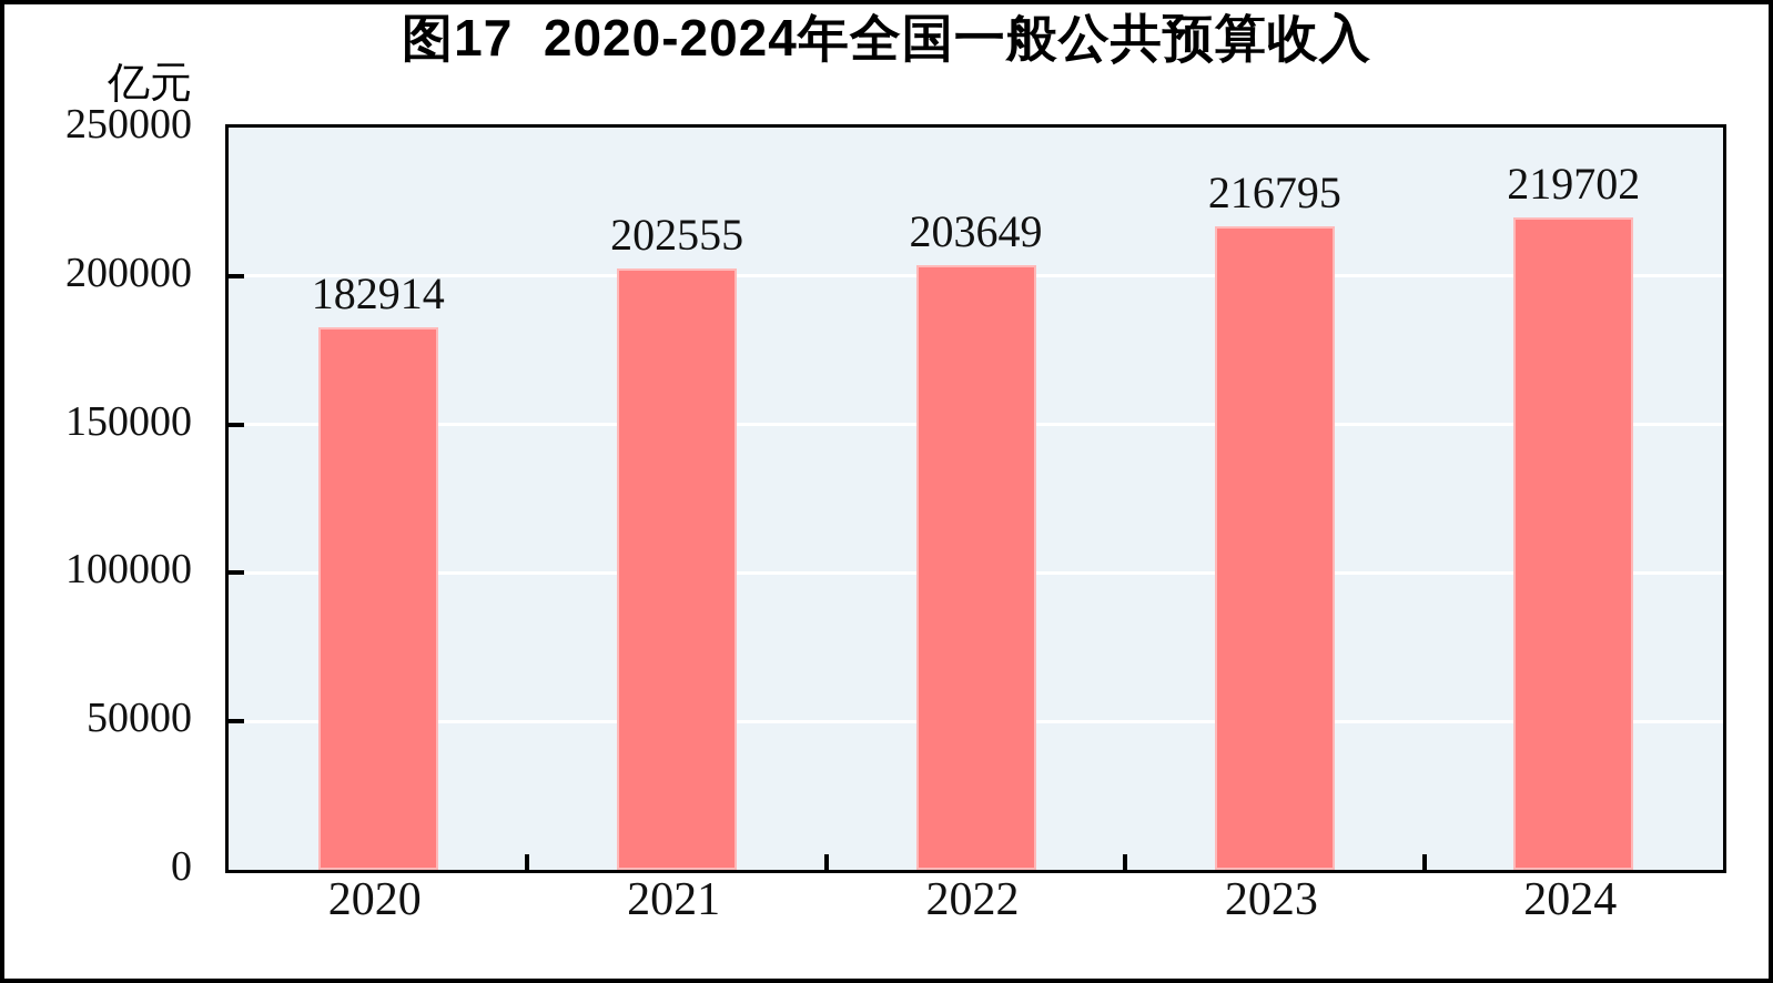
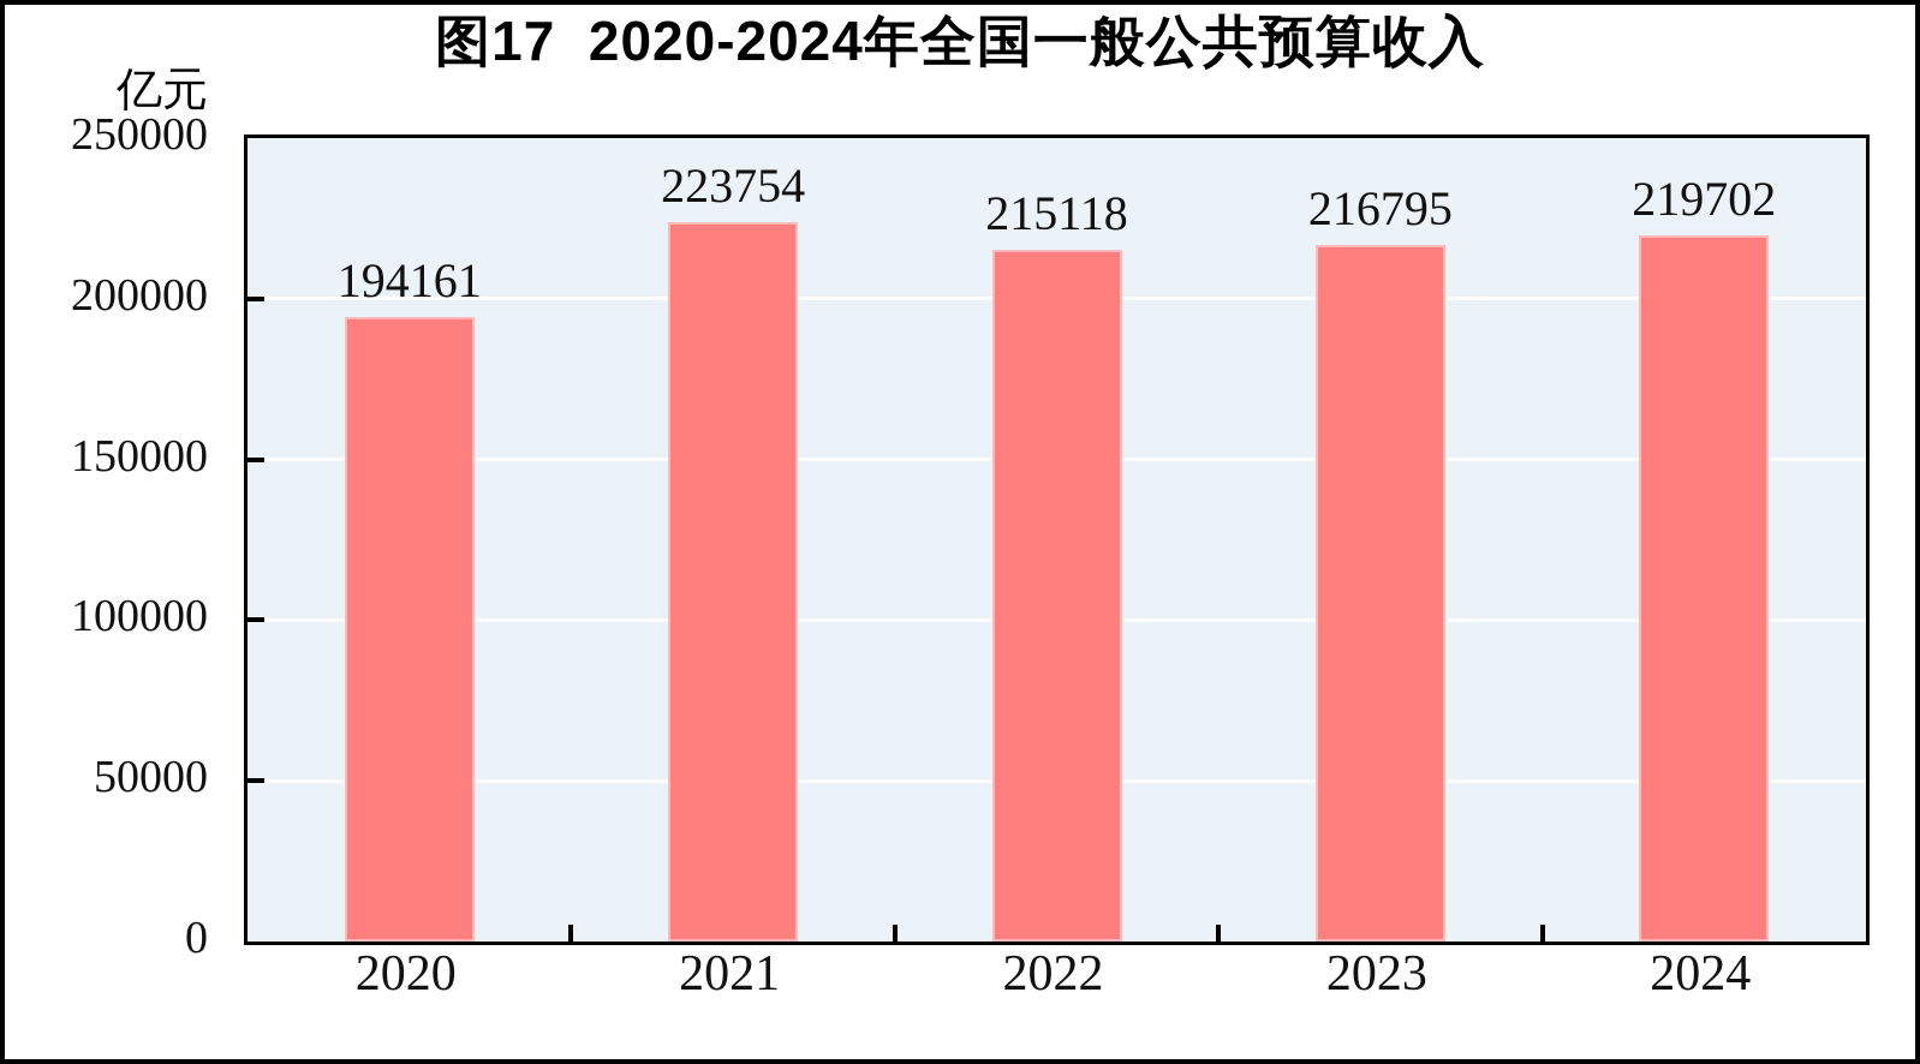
2020: 182914 -> 194161
2021: 202555 -> 223754
2022: 203649 -> 215118
